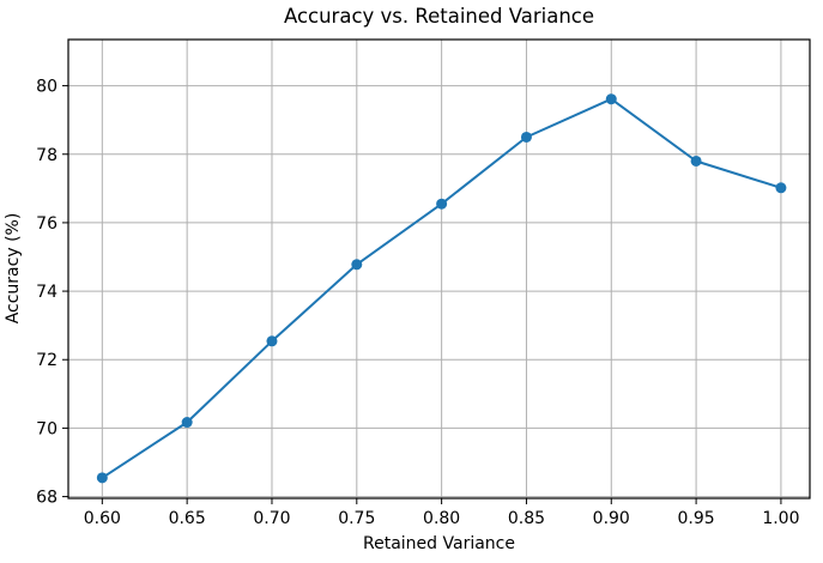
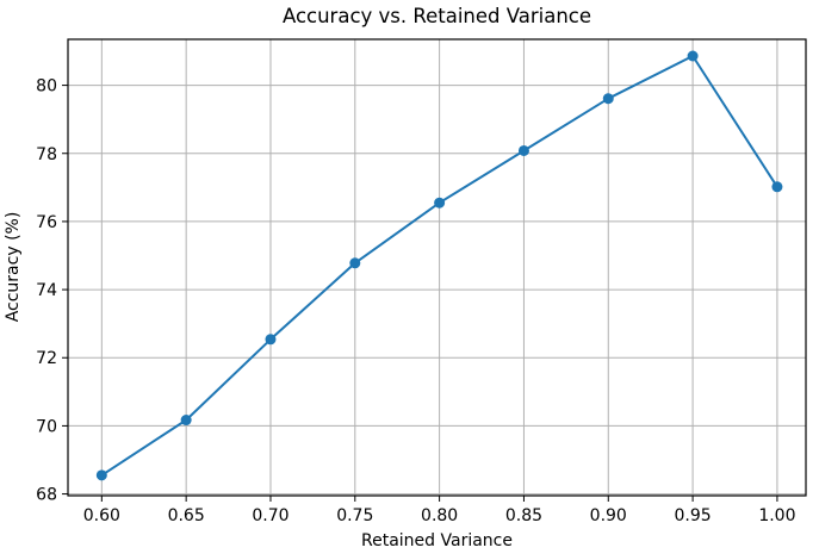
0.85: 78,5 -> 78,1
0.95: 77,8 -> 80,9
